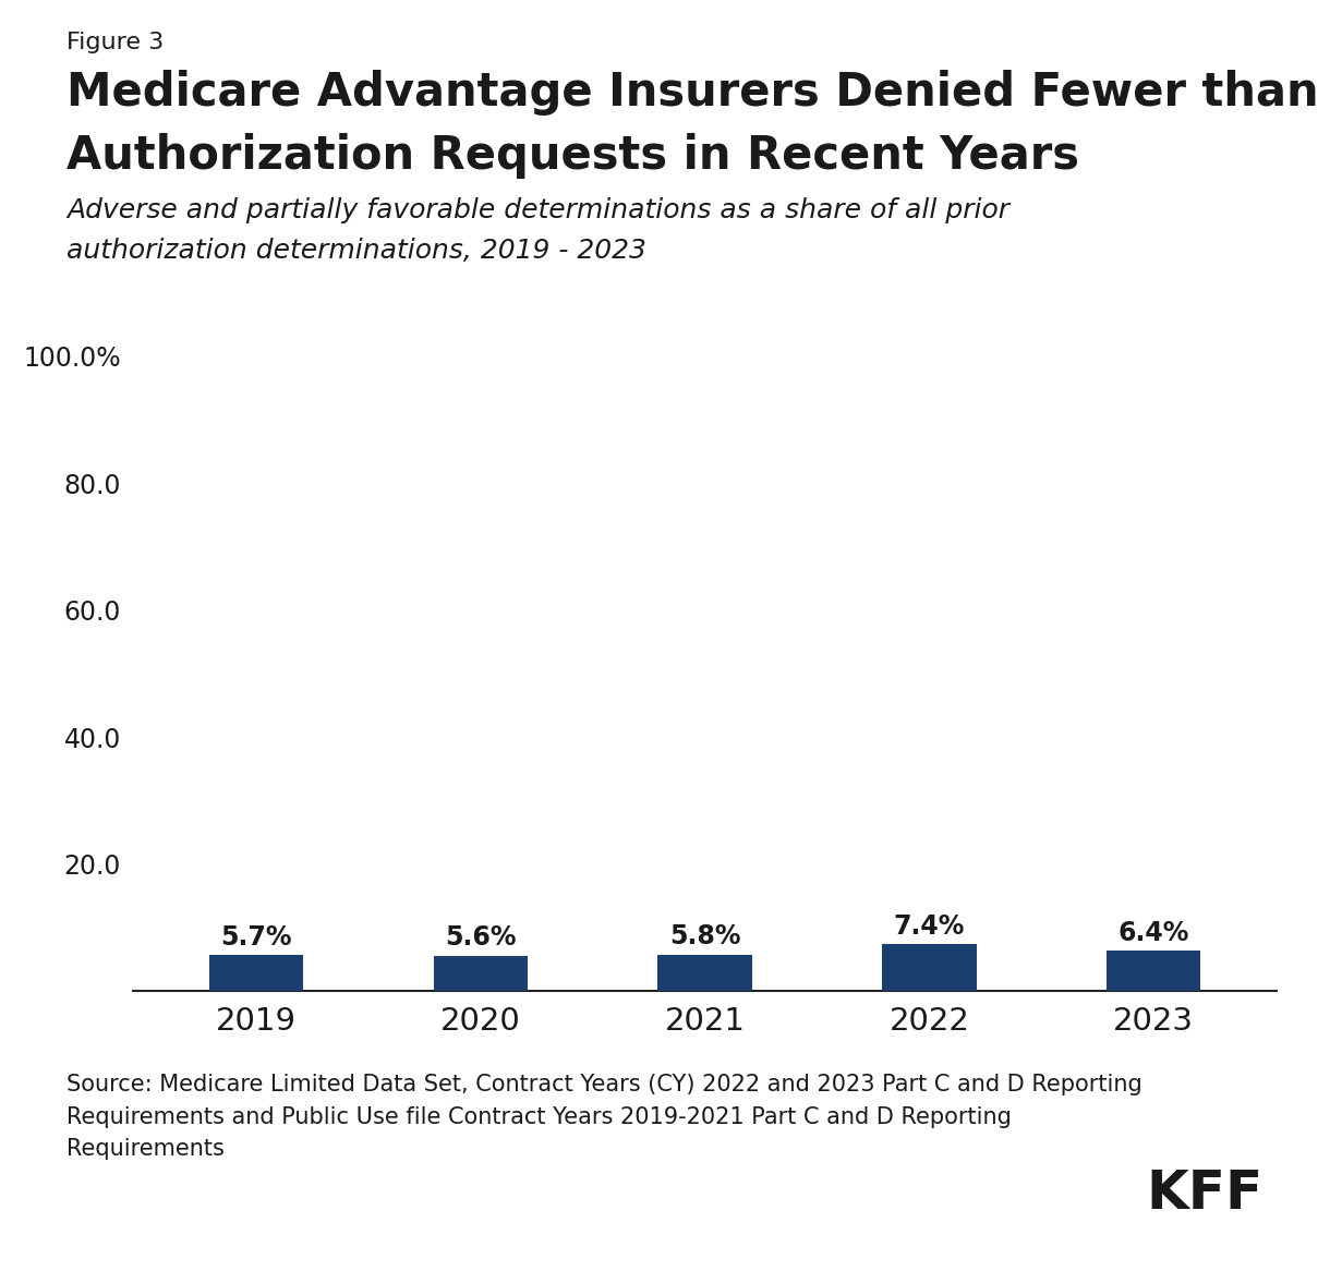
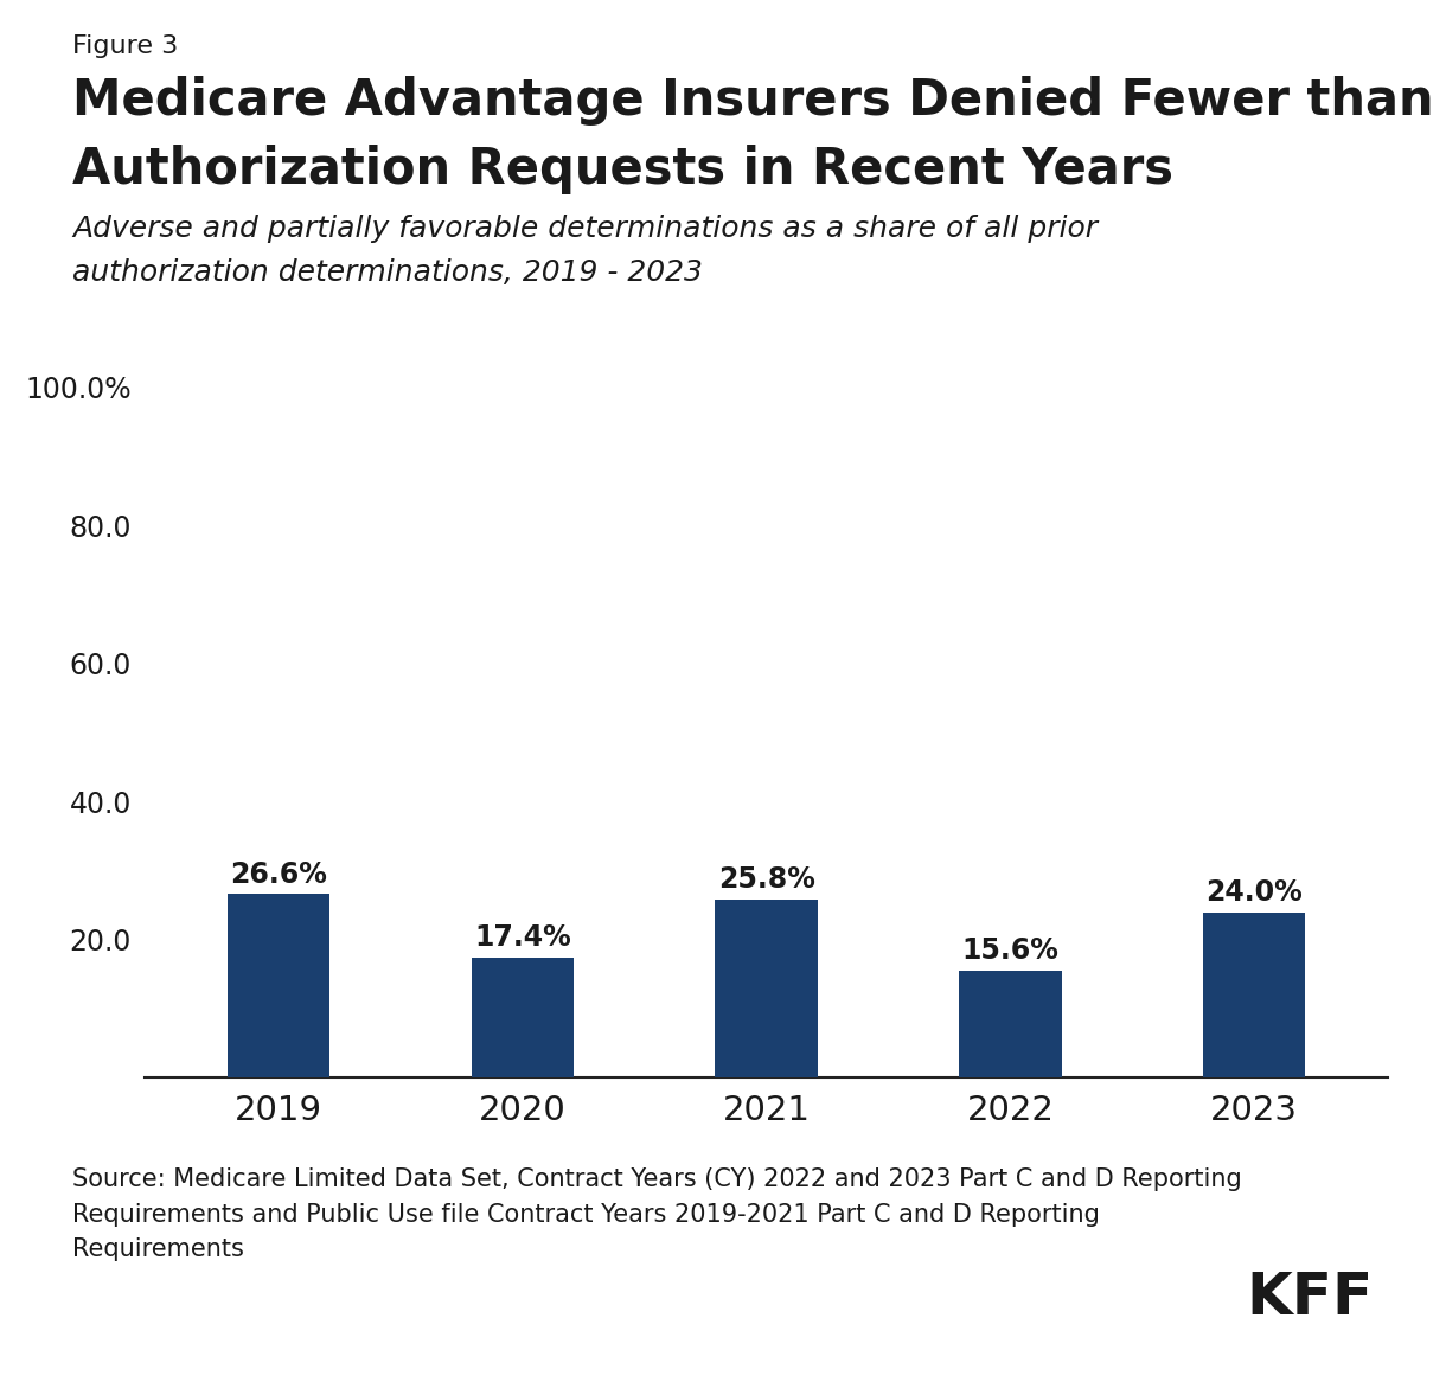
2019: 5.7% -> 26.6%
2020: 5.6% -> 17.4%
2021: 5.8% -> 25.8%
2022: 7.4% -> 15.6%
2023: 6.4% -> 24.0%
